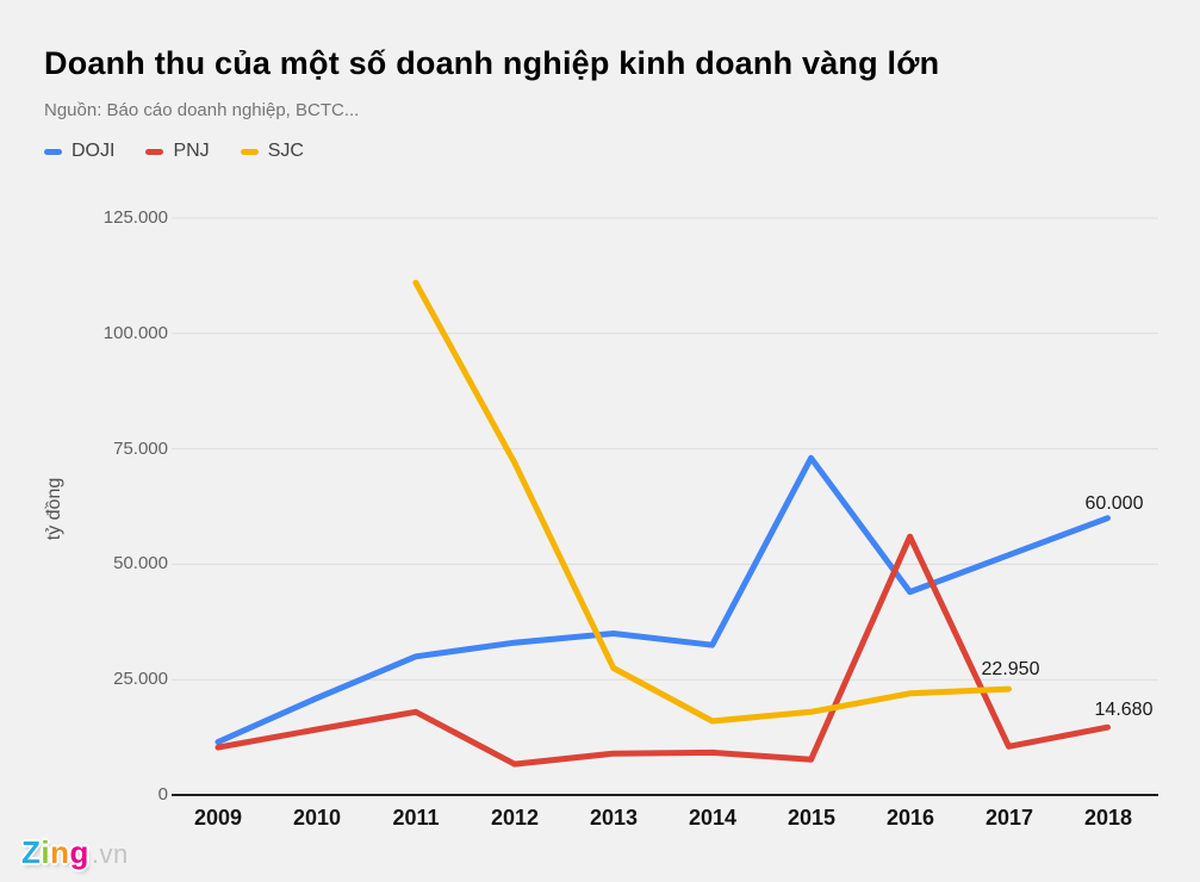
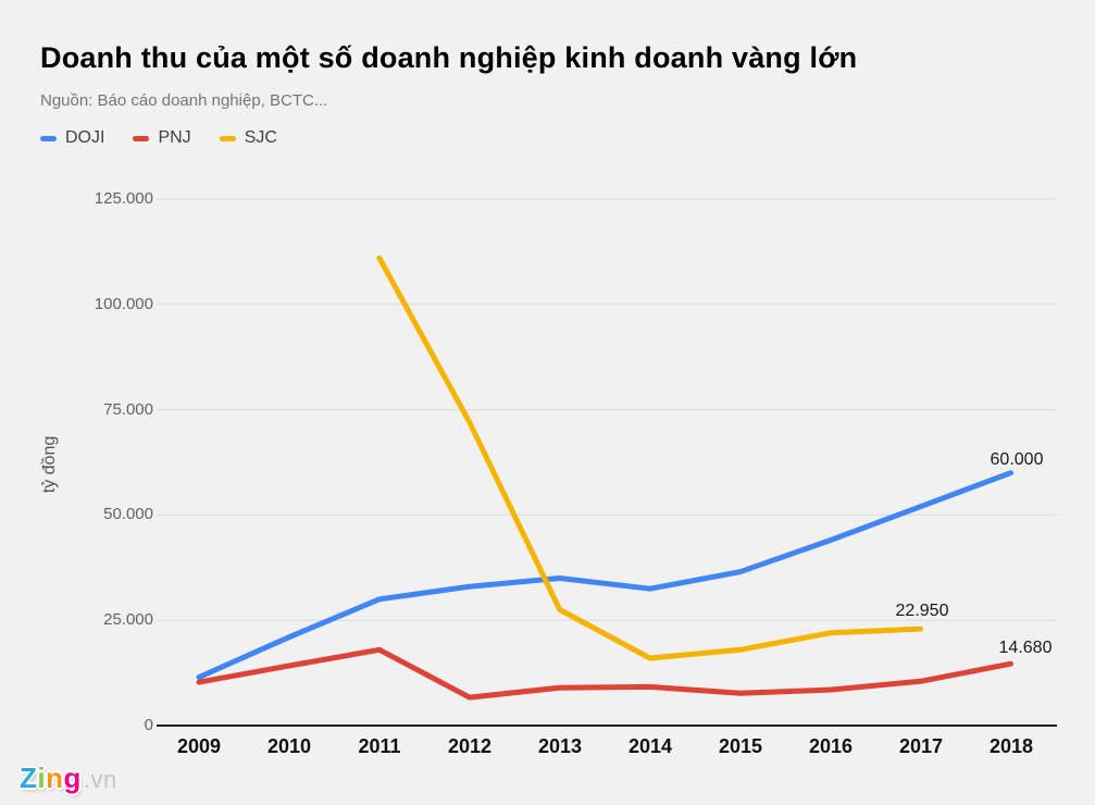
DOJI/2015: 73000 -> 36000
PNJ/2016: 56000 -> 8000
